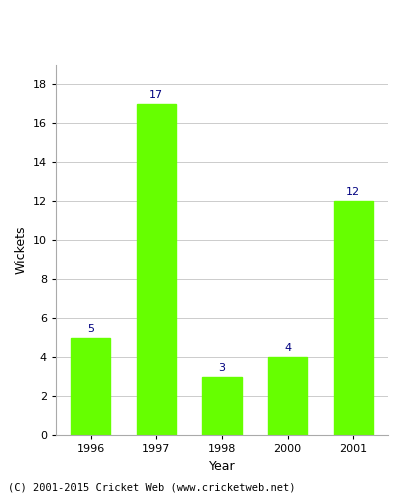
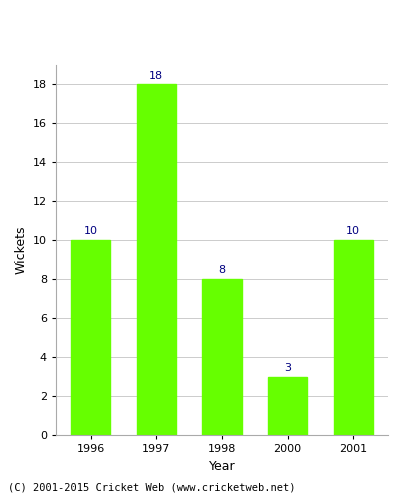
1996: 5 -> 10
1997: 17 -> 18
1998: 3 -> 8
2000: 4 -> 3
2001: 12 -> 10
